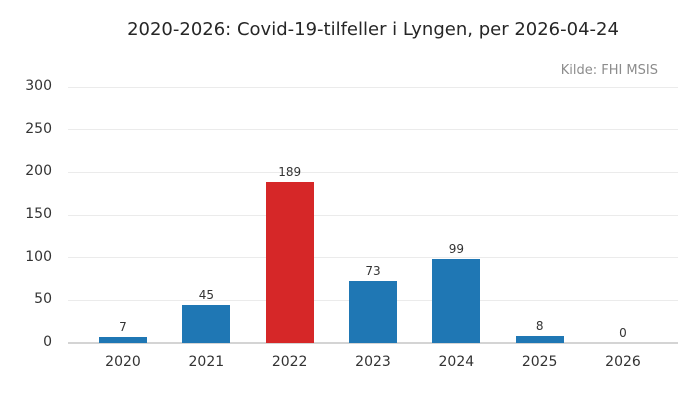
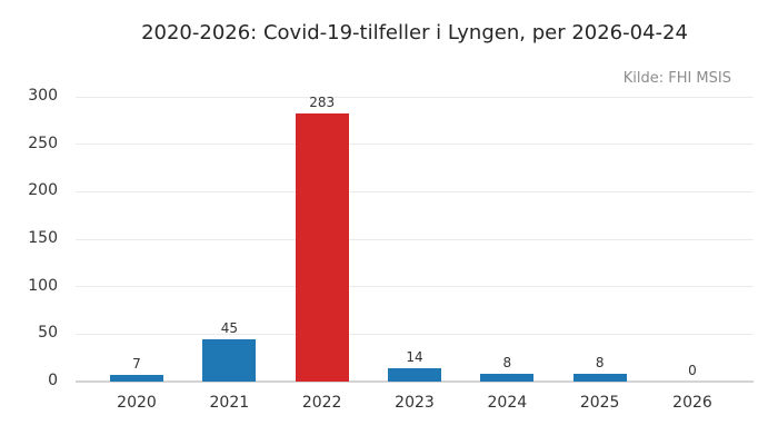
2022: 189 -> 283
2023: 73 -> 14
2024: 99 -> 8
